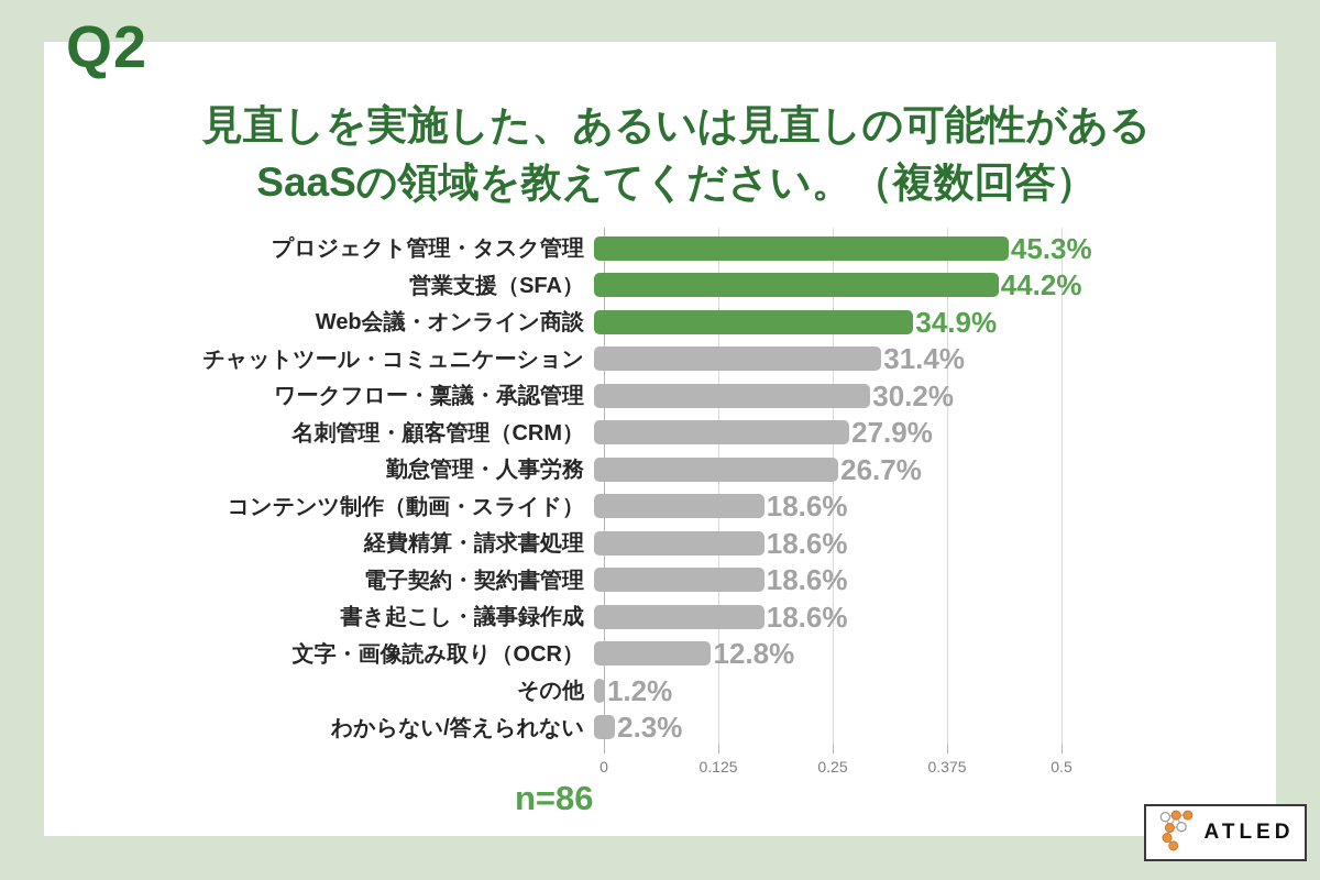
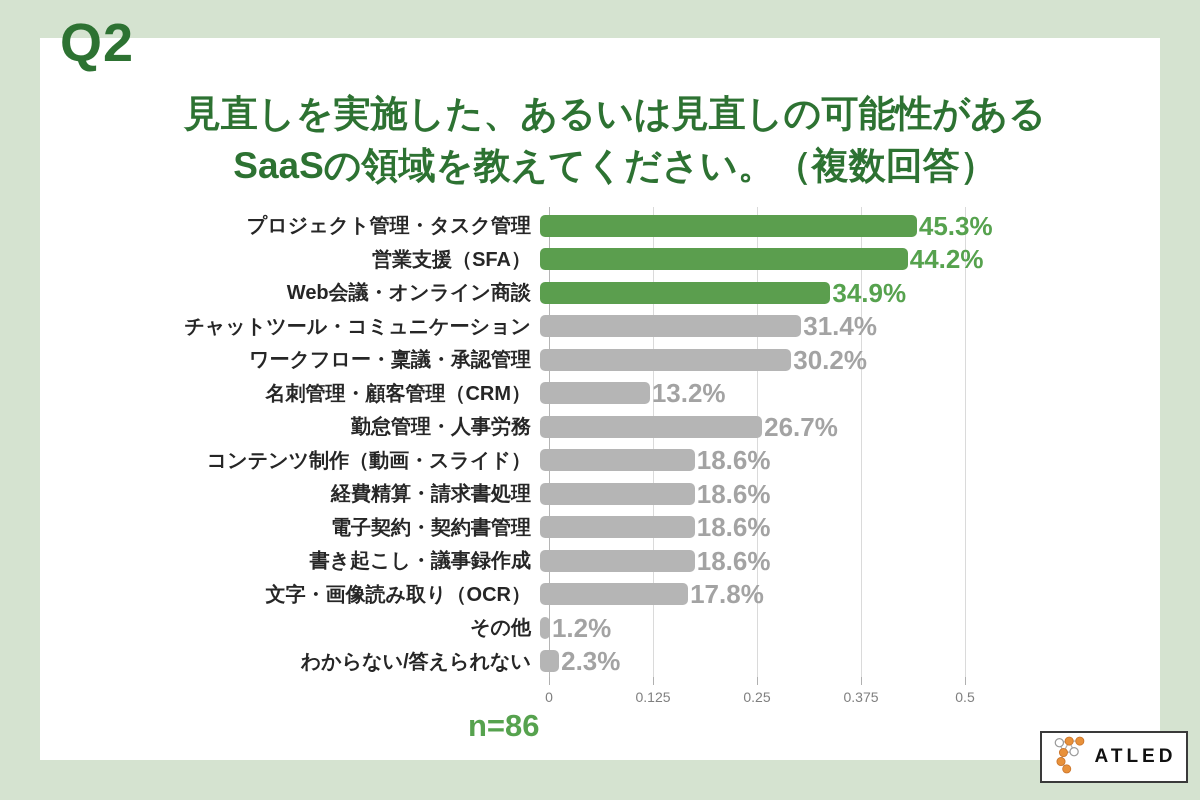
名刺管理・顧客管理（CRM）: 27.9% -> 13.2%
文字・画像読み取り（OCR）: 12.8% -> 17.8%
